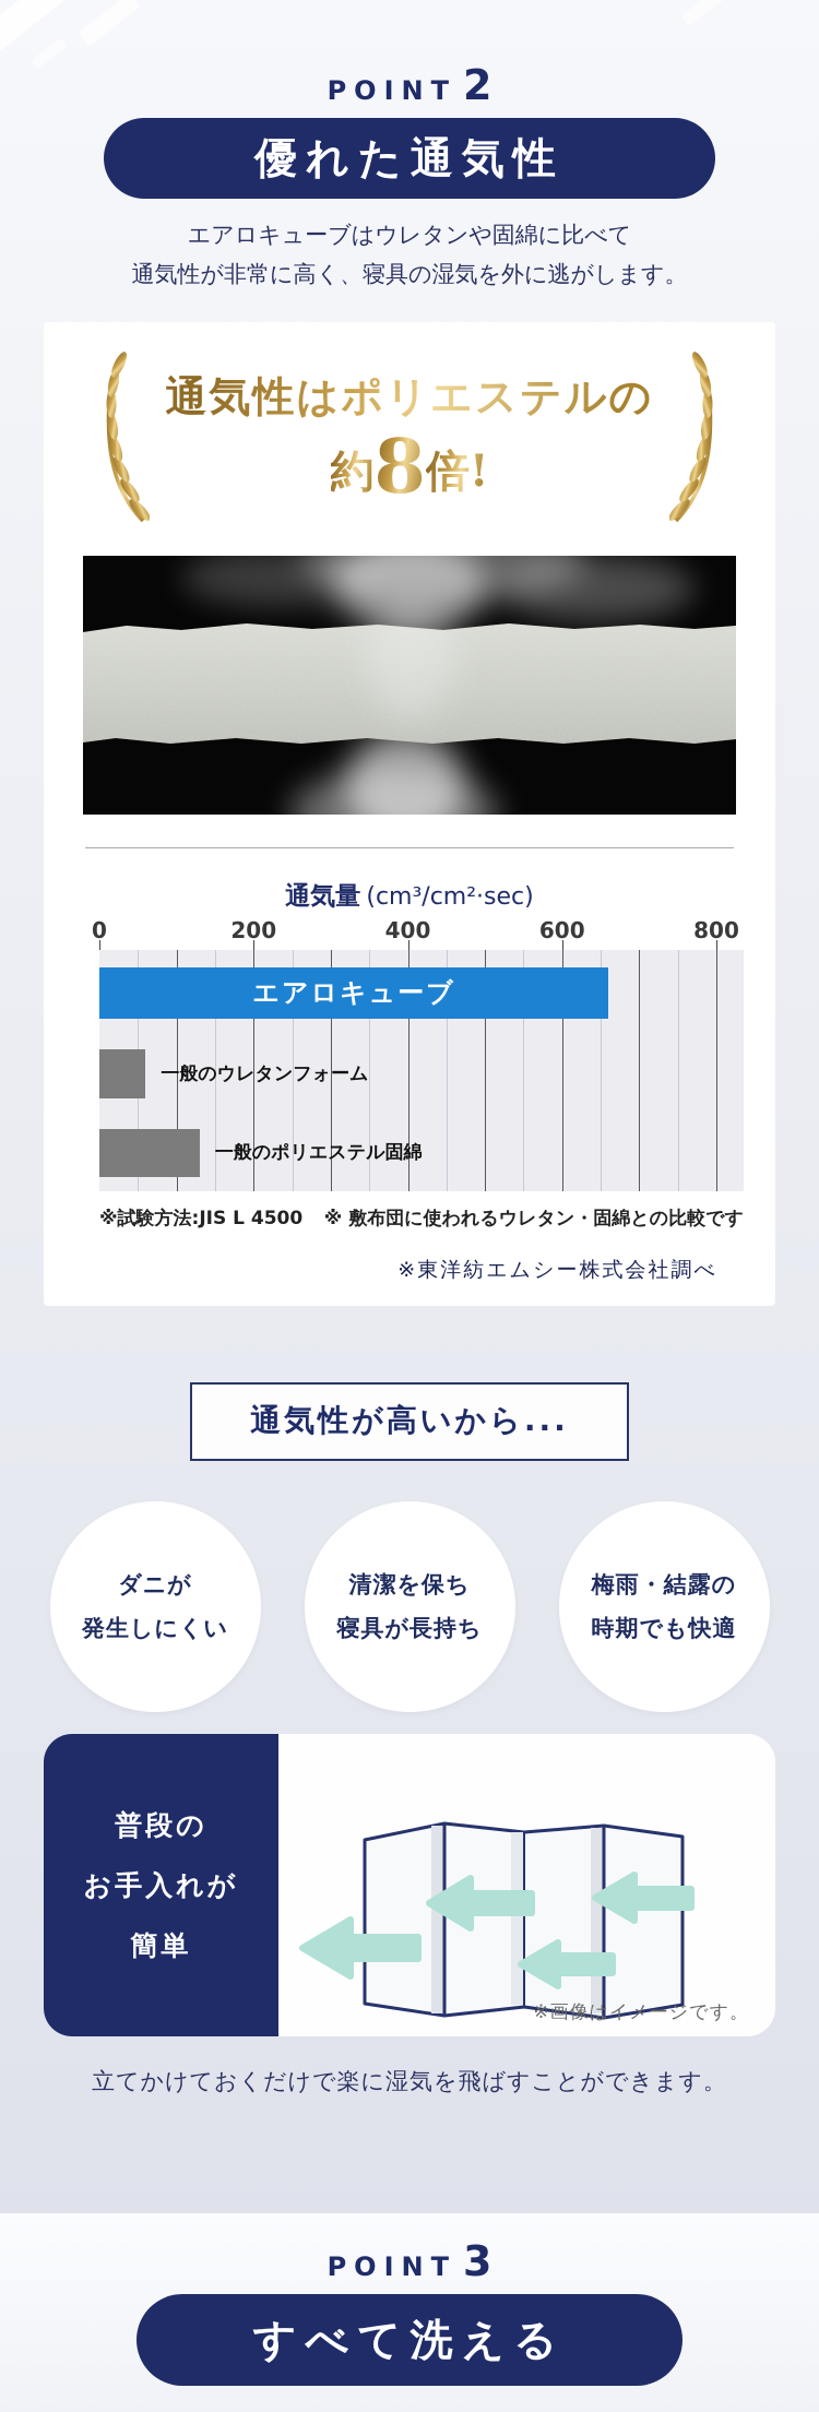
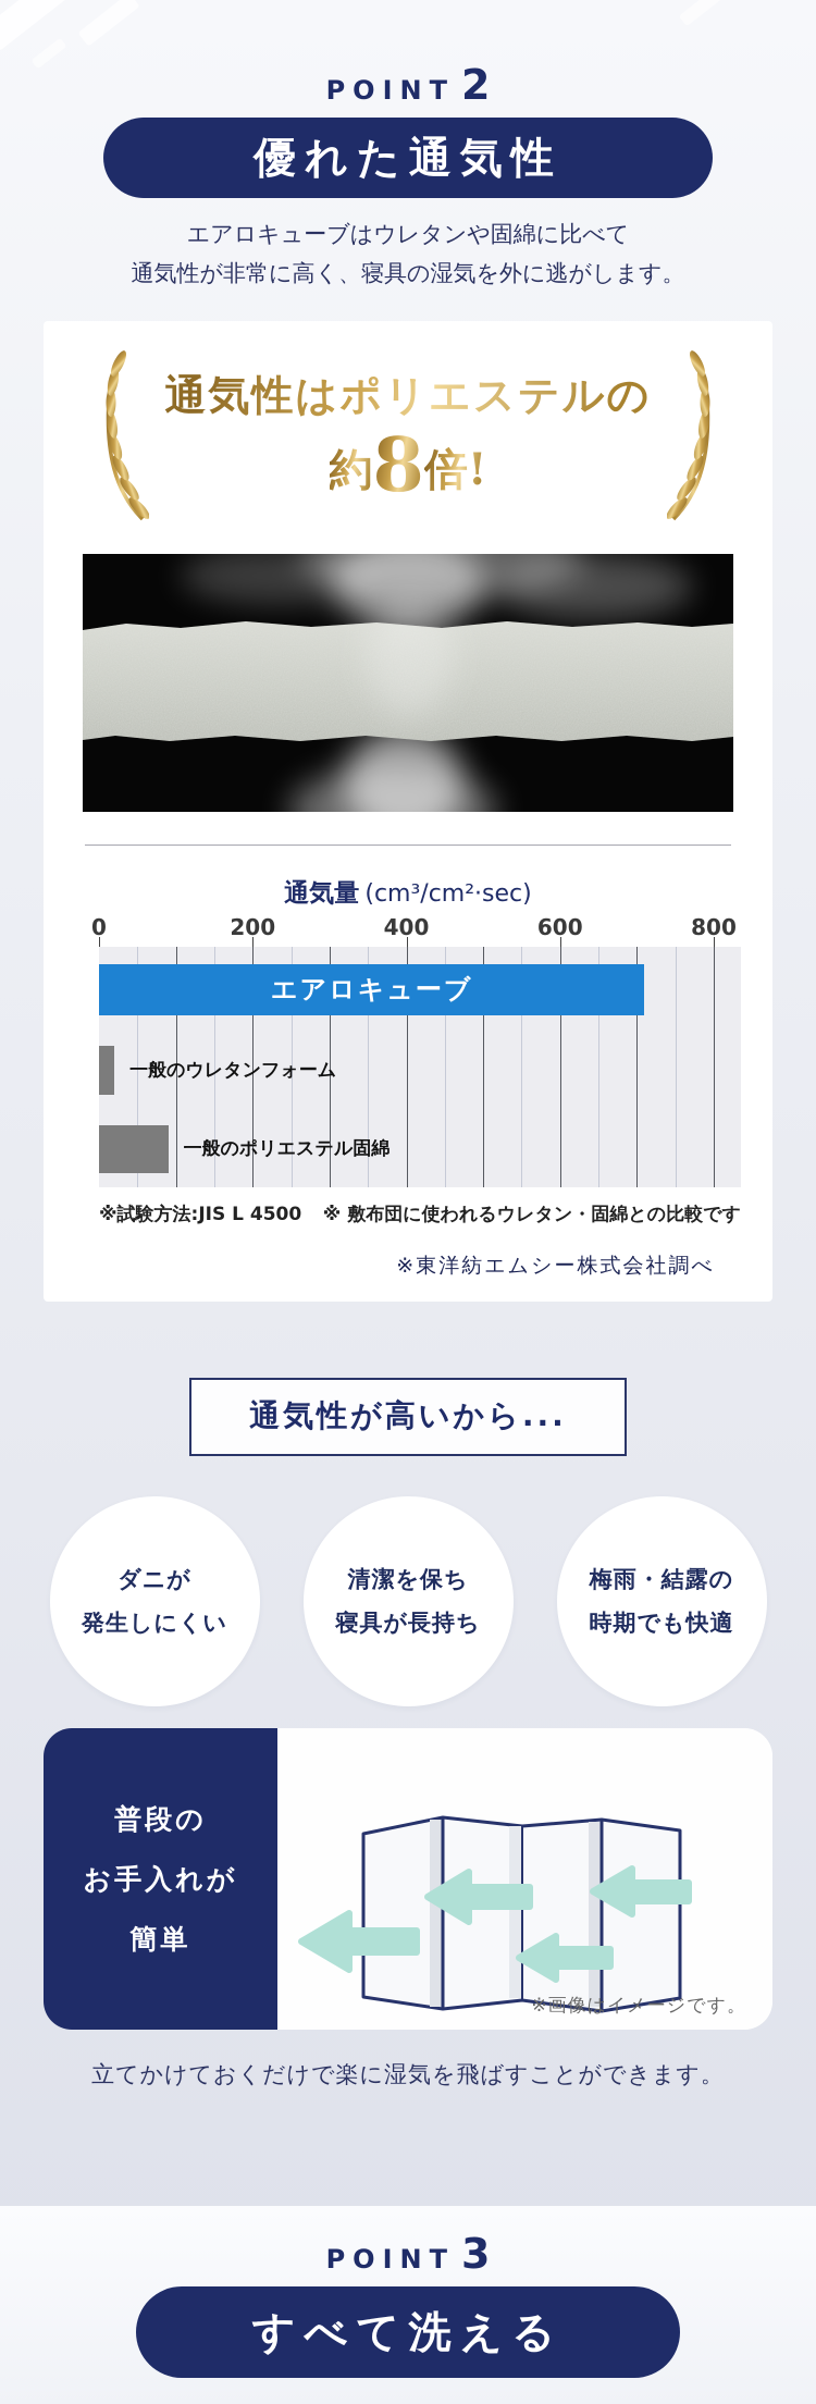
エアロキューブ: 660 -> 710
一般のウレタンフォーム: 60 -> 20
一般のポリエステル固綿: 130 -> 90
